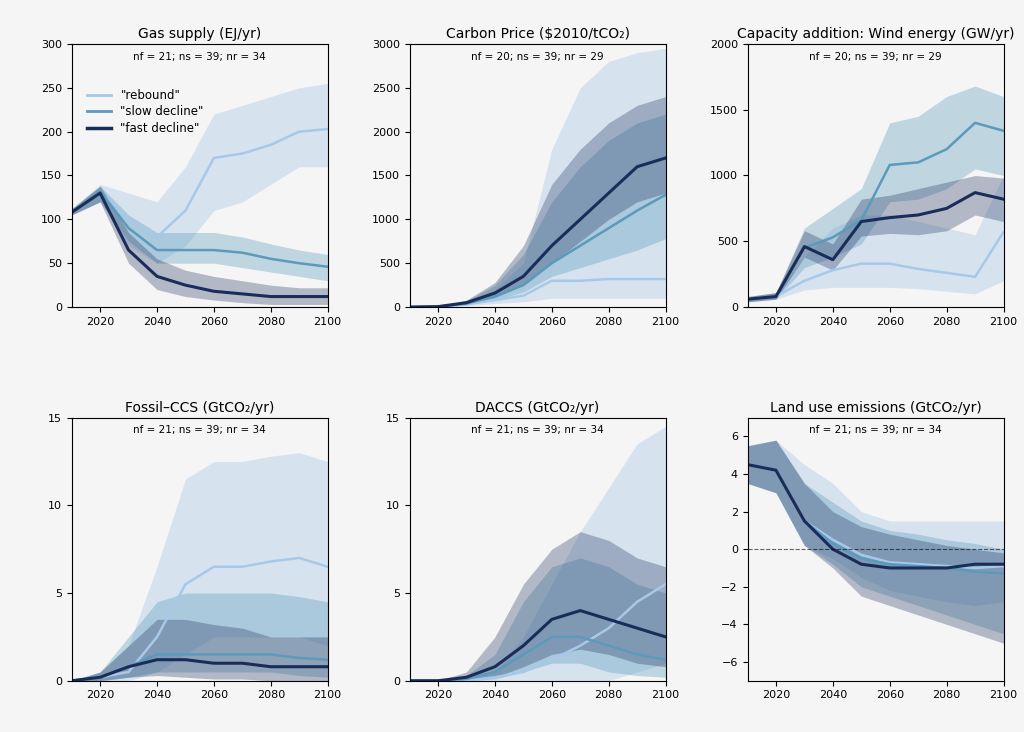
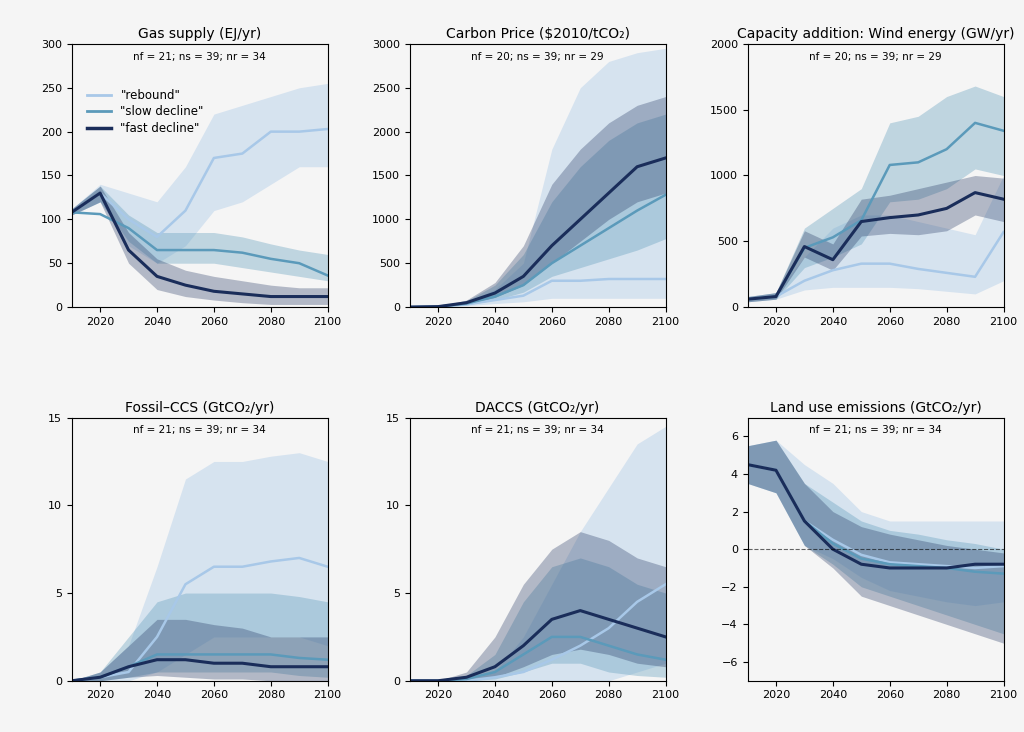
Gas supply (EJ/yr)/"slow decline"/2020: 132 -> 106
Gas supply (EJ/yr)/"rebound"/2080: 185 -> 200
Gas supply (EJ/yr)/"slow decline"/2100: 46 -> 36
